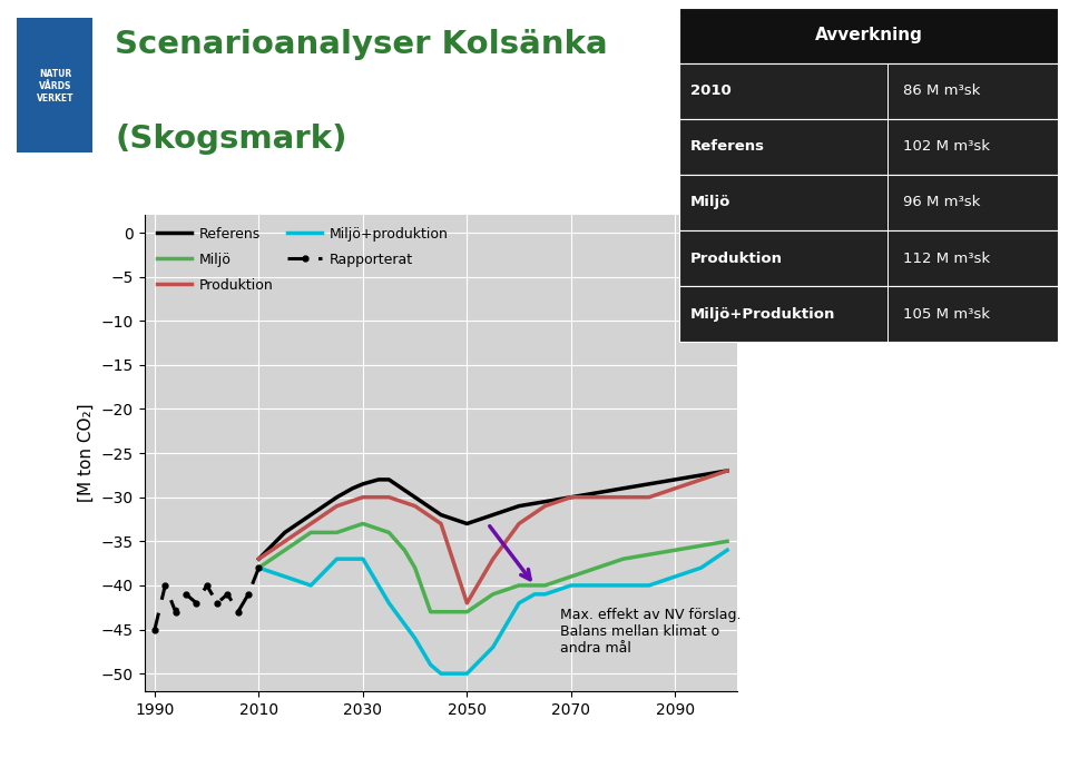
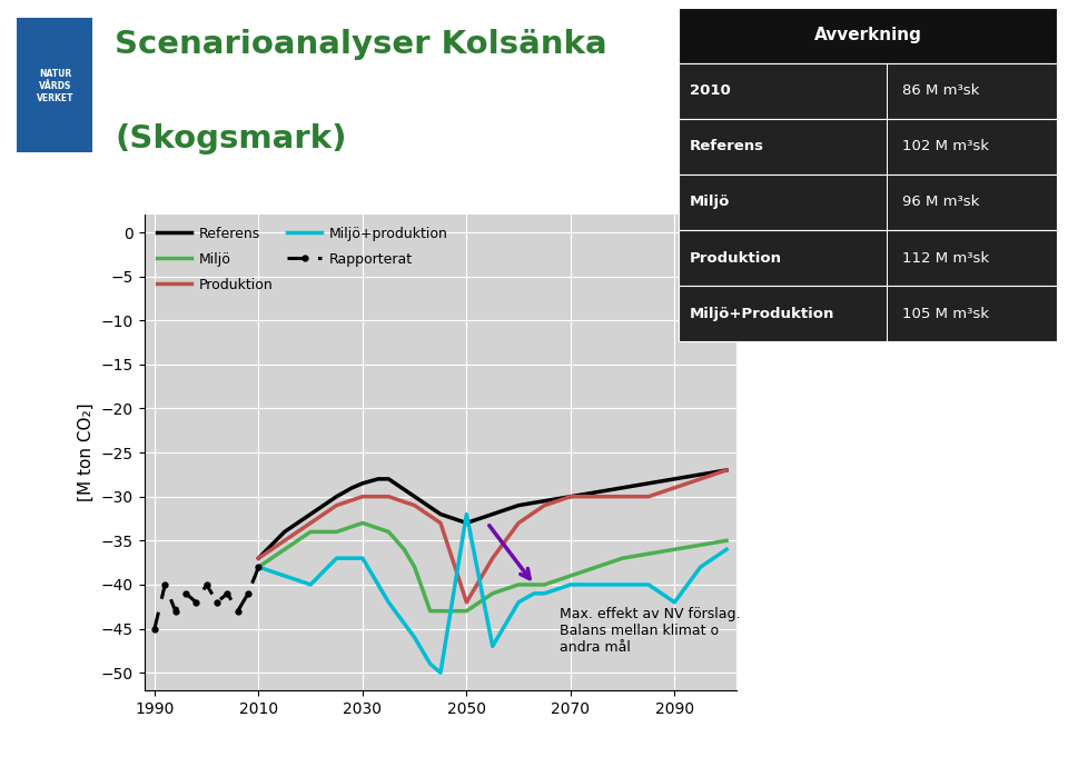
Miljö+produktion/2050: -50 -> -32
Miljö+produktion/2090: -39 -> -42
